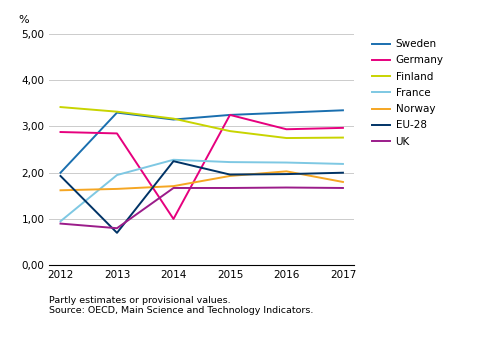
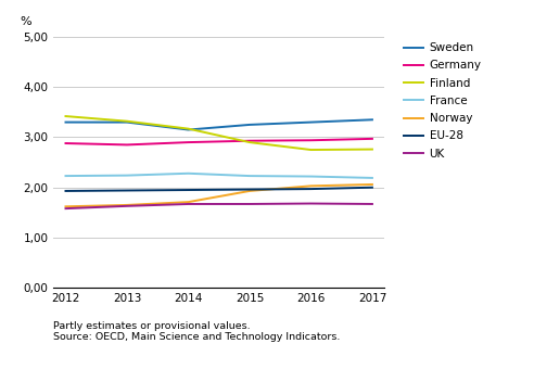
Sweden/2012: 2,00 -> 3,30
France/2012: 0,95 -> 2,23
UK/2012: 0,90 -> 1,58
France/2013: 1,95 -> 2,24
EU-28/2013: 0,70 -> 1,94
UK/2013: 0,80 -> 1,63
Germany/2014: 1,00 -> 2,90
EU-28/2014: 2,25 -> 1,95
Germany/2015: 3,25 -> 2,93
Norway/2017: 1,80 -> 2,06
